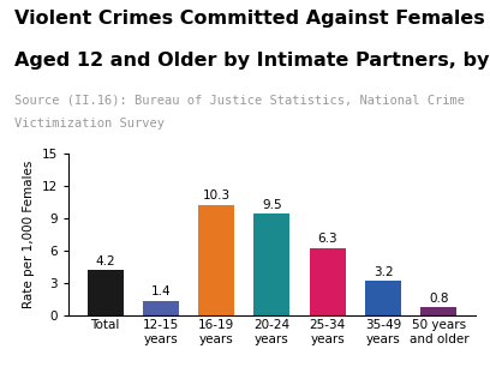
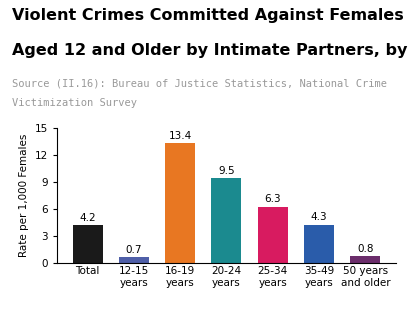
12-15 years: 1.4 -> 0.7
16-19 years: 10.3 -> 13.4
35-49 years: 3.2 -> 4.3
